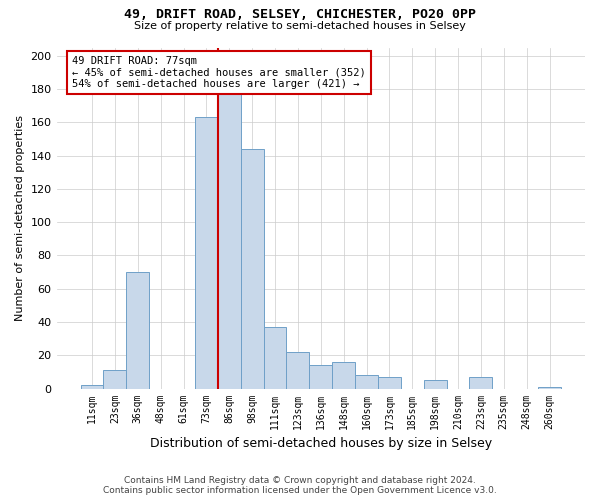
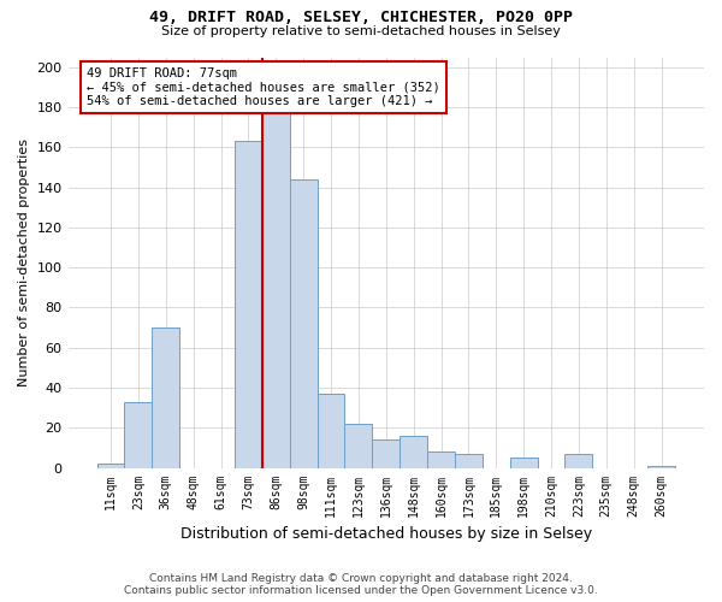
23sqm: 11 -> 33
